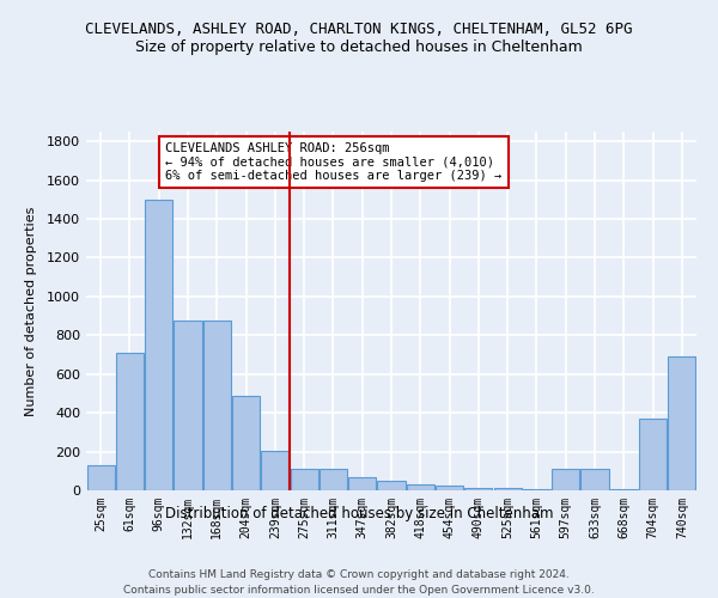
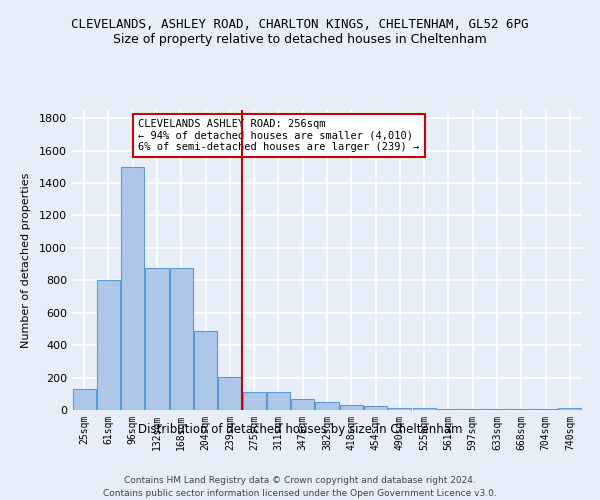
61sqm: 710 -> 800
597sqm: 110 -> 0
633sqm: 110 -> 0
704sqm: 370 -> 0
740sqm: 690 -> 20
